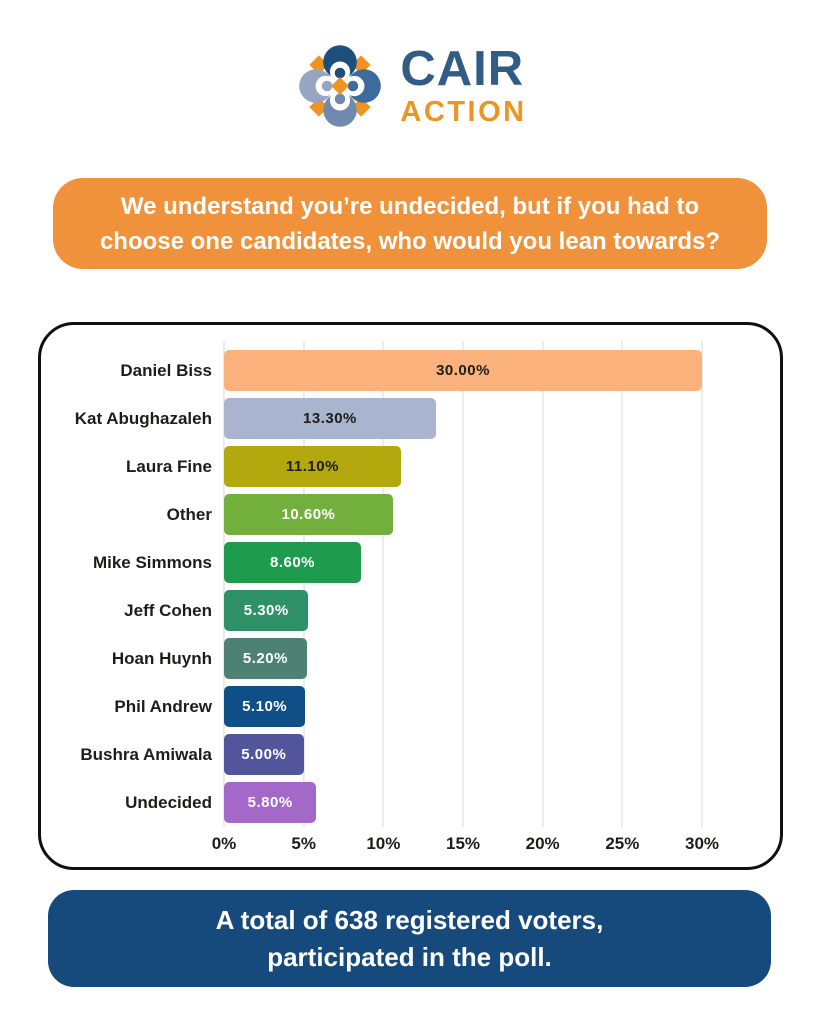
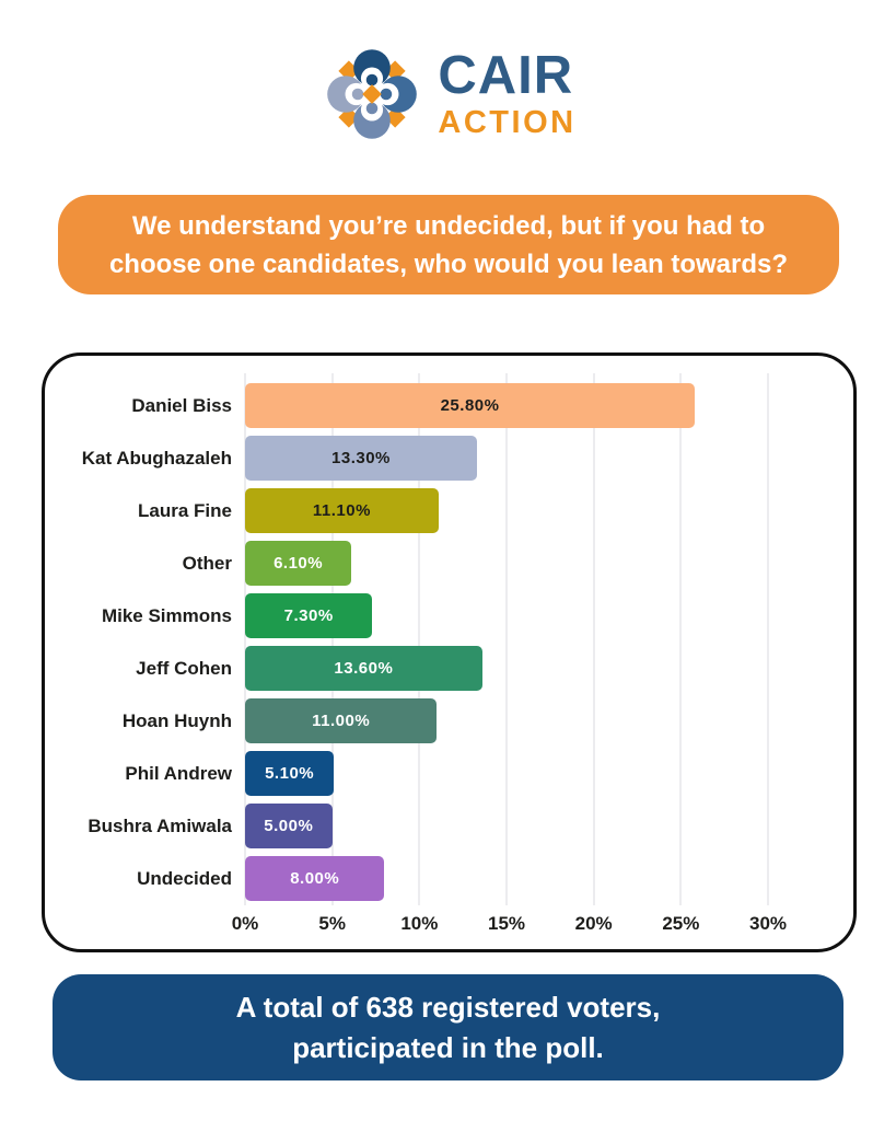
Daniel Biss: 30.00% -> 25.80%
Other: 10.60% -> 6.10%
Mike Simmons: 8.60% -> 7.30%
Jeff Cohen: 5.30% -> 13.60%
Hoan Huynh: 5.20% -> 11.00%
Undecided: 5.80% -> 8.00%
